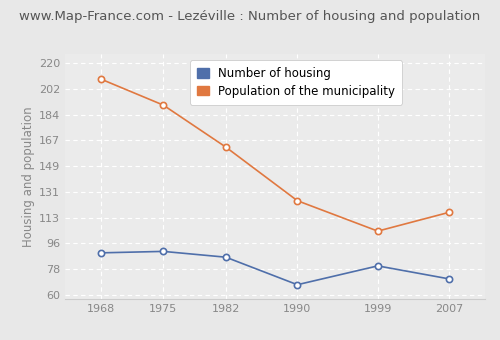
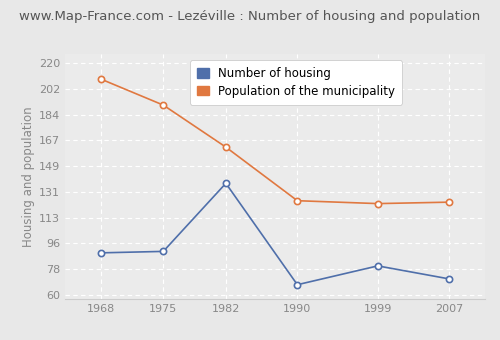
Number of housing/1982: 86 -> 137
Population of the municipality/1999: 104 -> 123
Population of the municipality/2007: 117 -> 124
